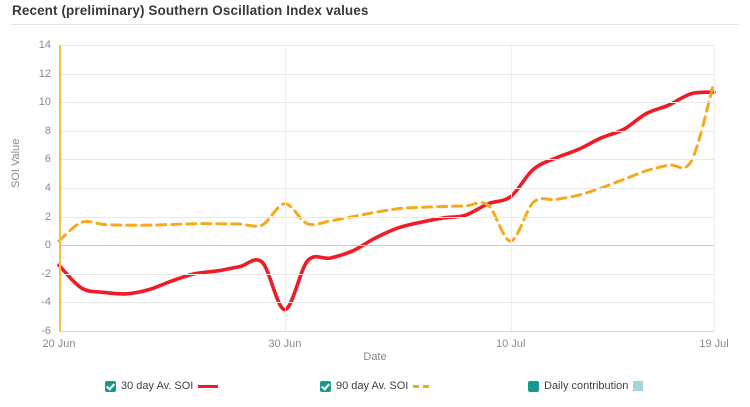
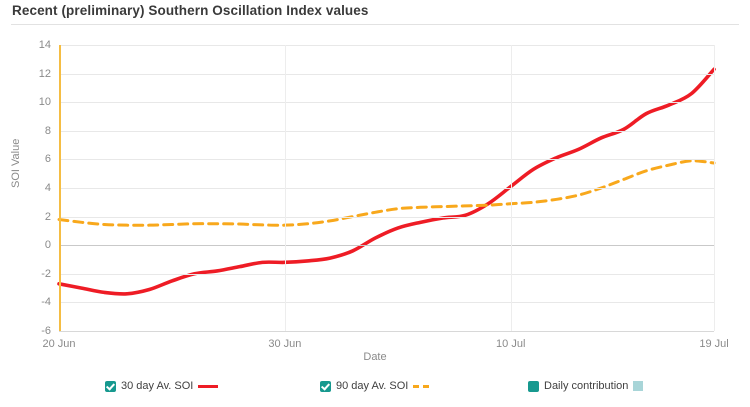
30 day Av. SOI/20 Jun: -1.4 -> -2.7
90 day Av. SOI/20 Jun: 0.3 -> 1.8
30 day Av. SOI/30 Jun: -4.5 -> -1.2
90 day Av. SOI/30 Jun: 2.9 -> 1.4
30 day Av. SOI/10 Jul: 3.4 -> 4.1
90 day Av. SOI/10 Jul: 0.3 -> 2.9
30 day Av. SOI/19 Jul: 10.7 -> 12.3
90 day Av. SOI/19 Jul: 11.4 -> 5.8
